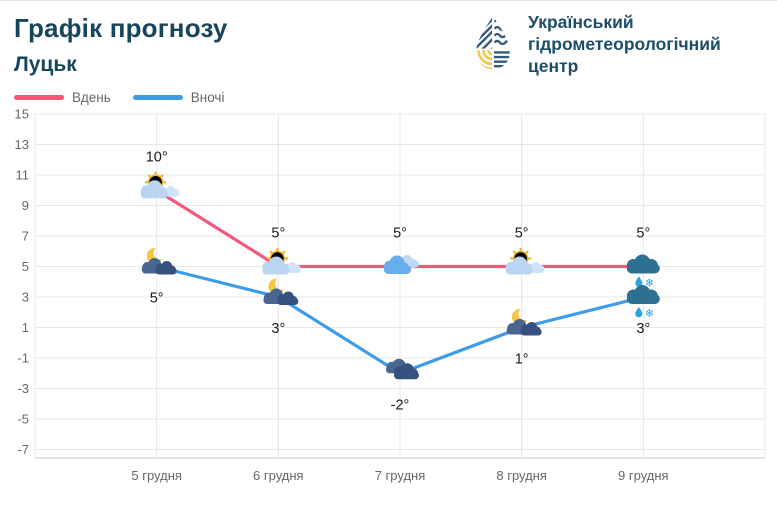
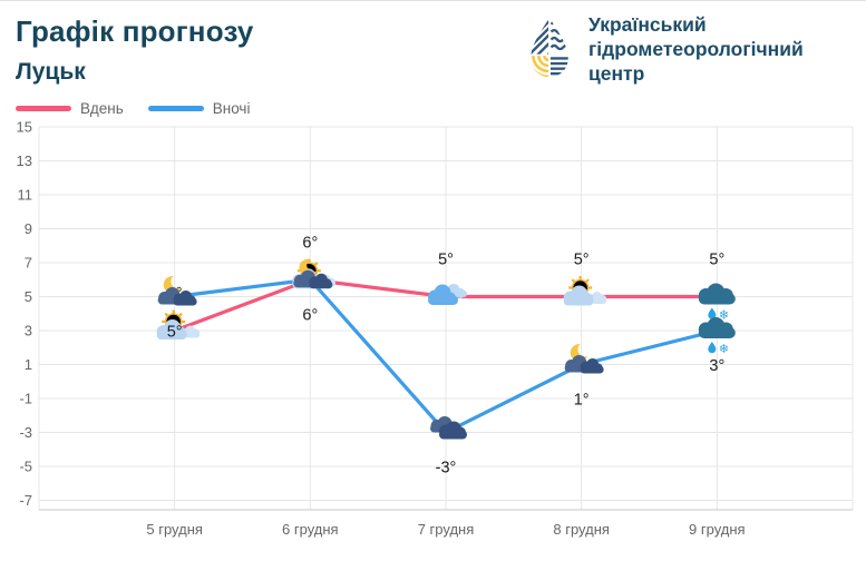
Вдень/5 грудня: 10° -> 3°
Вдень/6 грудня: 5° -> 6°
Вночі/6 грудня: 3° -> 6°
Вночі/7 грудня: -2° -> -3°
